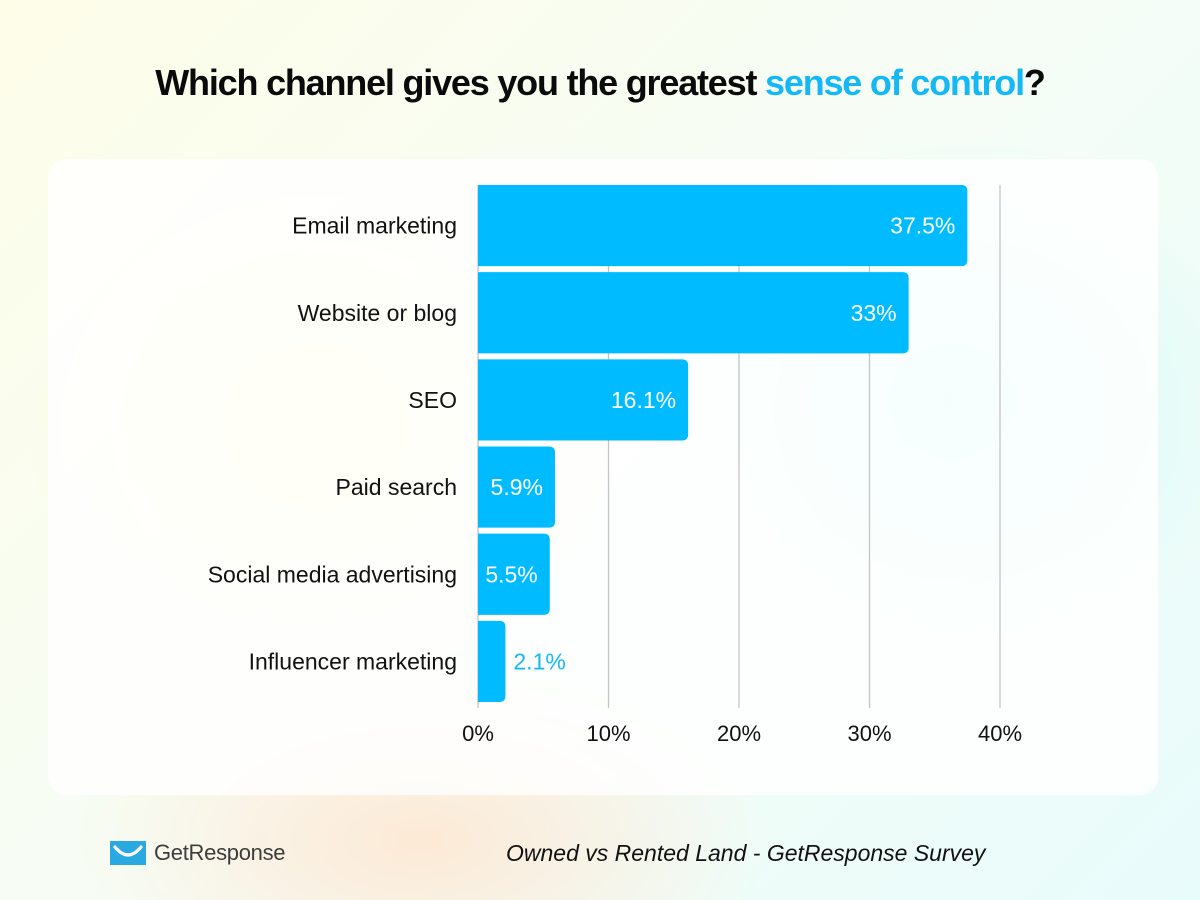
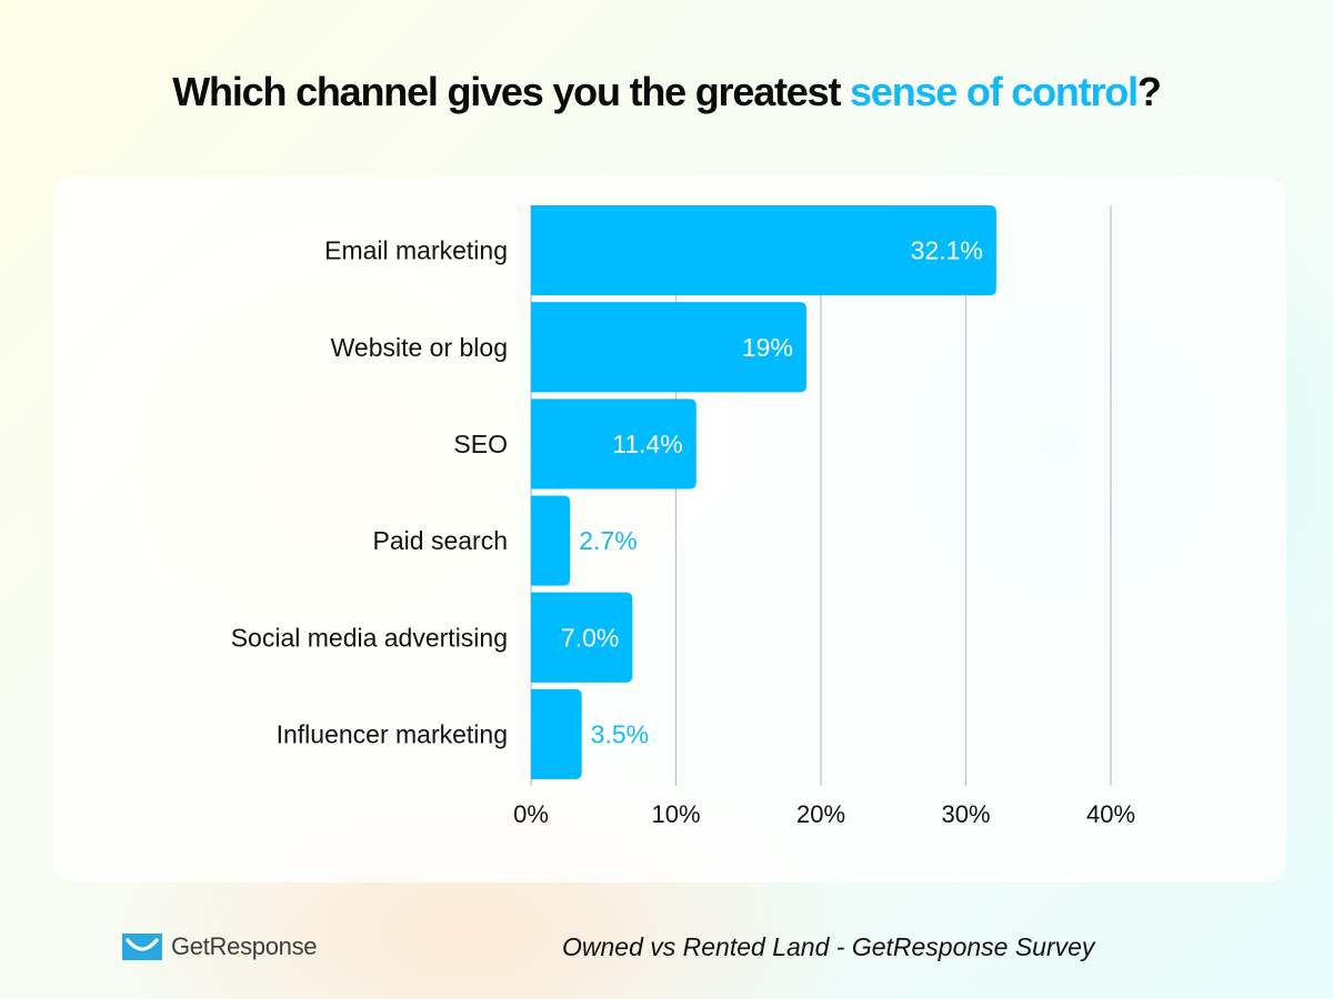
Email marketing: 37.5% -> 32.1%
Website or blog: 33% -> 19%
SEO: 16.1% -> 11.4%
Paid search: 5.9% -> 2.7%
Social media advertising: 5.5% -> 7.0%
Influencer marketing: 2.1% -> 3.5%
